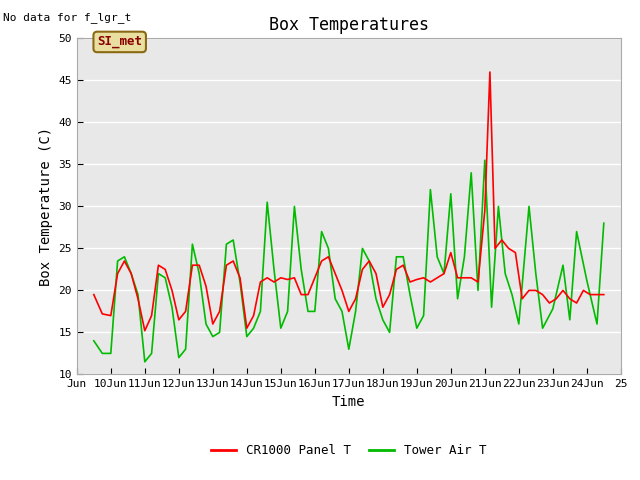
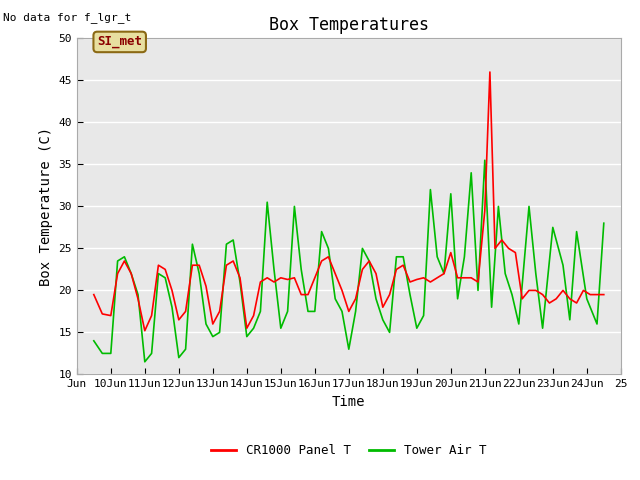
Tower Air T/23Jun: 17.8 -> 27.5
Tower Air T/24Jun: 21.2 -> 19.0
